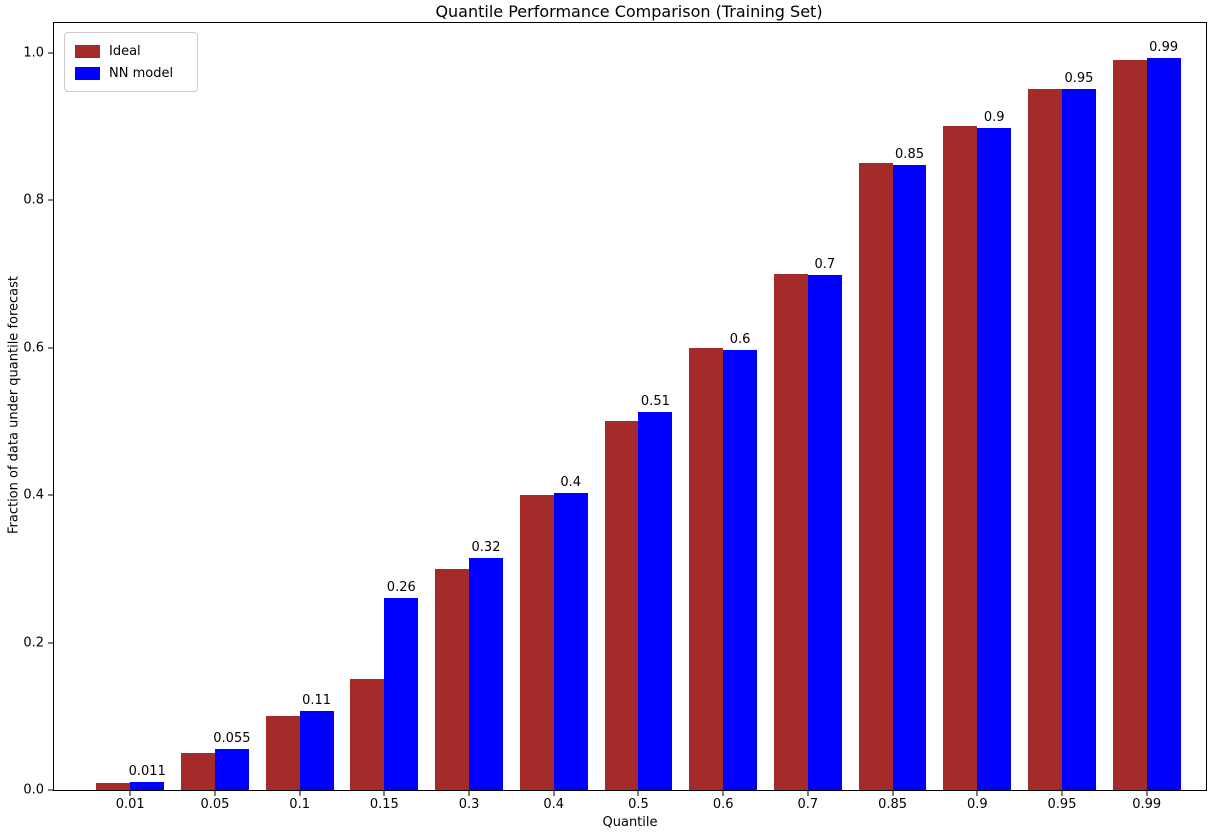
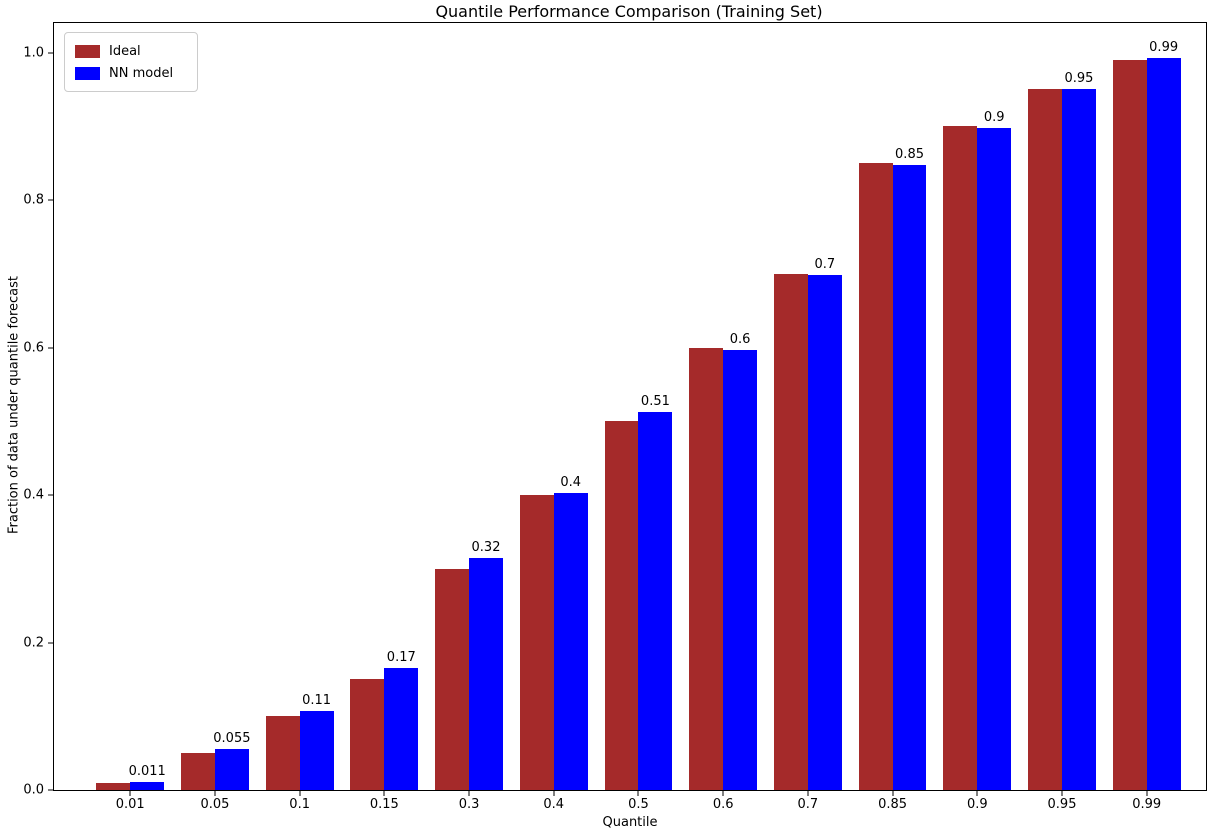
NN model/0.15: 0.26 -> 0.17
